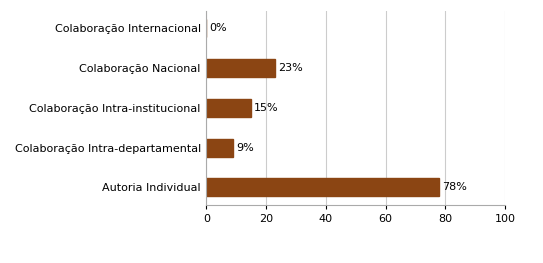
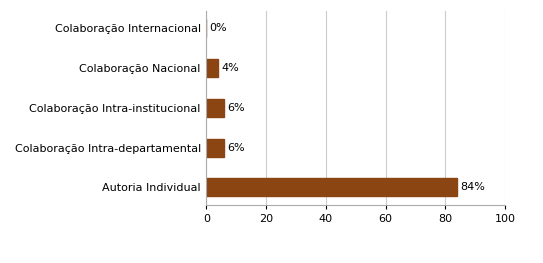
Colaboração Nacional: 23% -> 4%
Colaboração Intra-institucional: 15% -> 6%
Colaboração Intra-departamental: 9% -> 6%
Autoria Individual: 78% -> 84%
